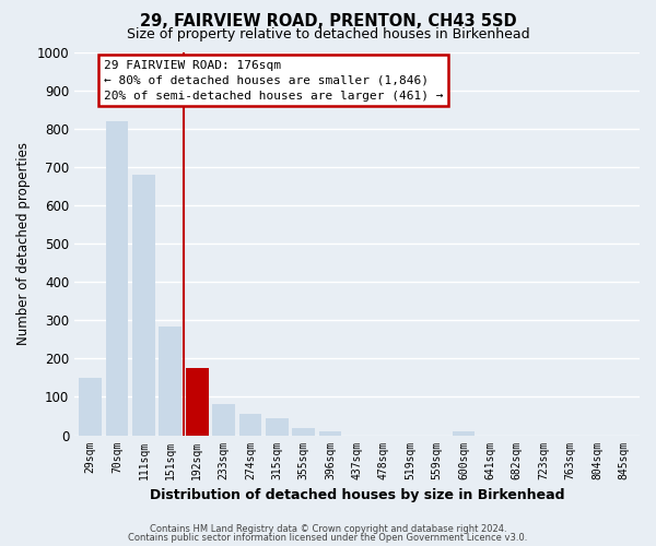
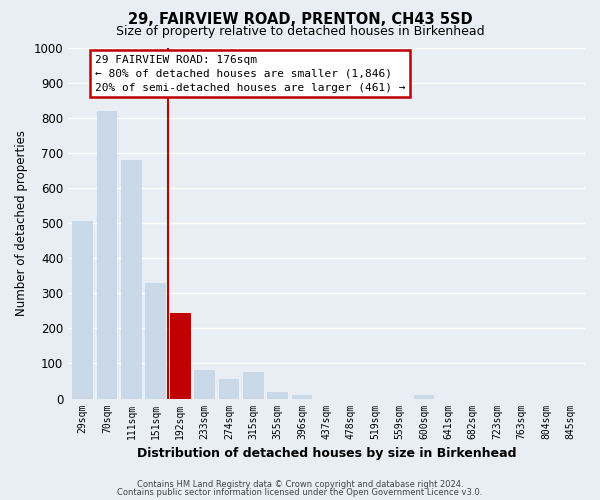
29sqm: 150 -> 505
151sqm: 285 -> 330
192sqm: 175 -> 245
315sqm: 45 -> 75
